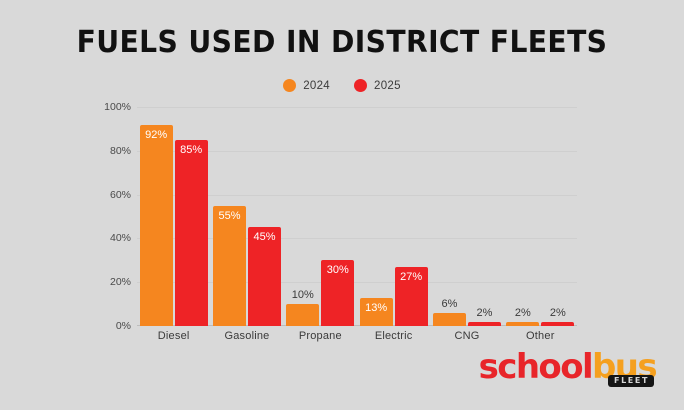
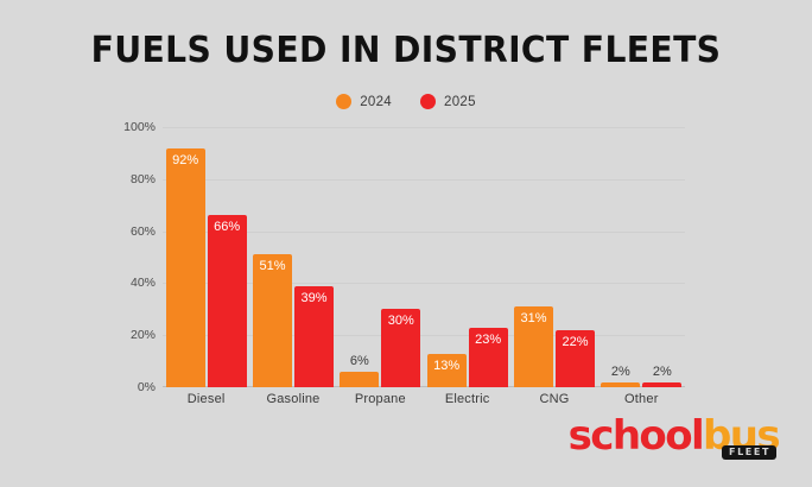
2025/Diesel: 85% -> 66%
2024/Gasoline: 55% -> 51%
2025/Gasoline: 45% -> 39%
2024/Propane: 10% -> 6%
2025/Electric: 27% -> 23%
2024/CNG: 6% -> 31%
2025/CNG: 2% -> 22%
